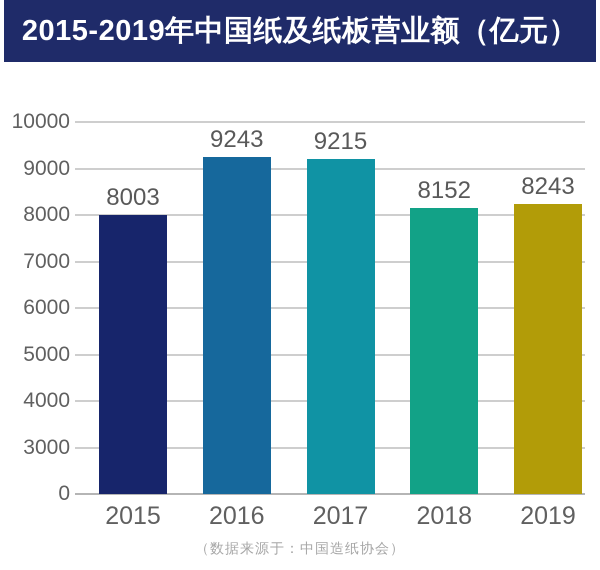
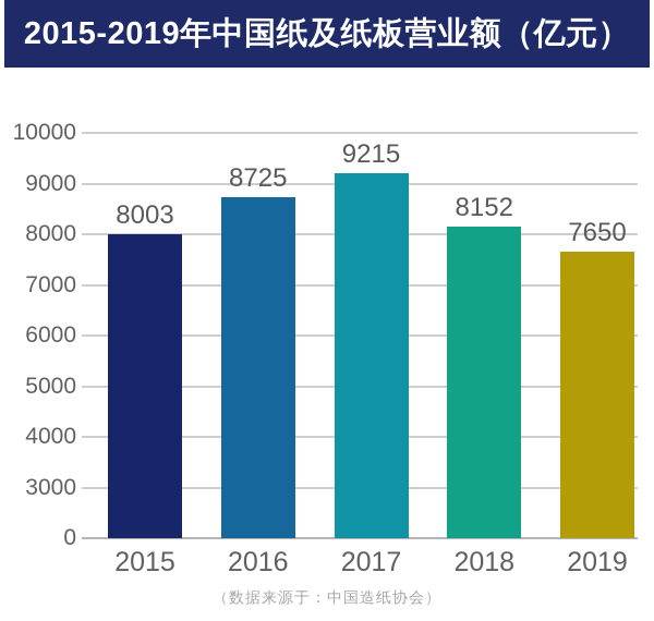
2016: 9243 -> 8725
2019: 8243 -> 7650
